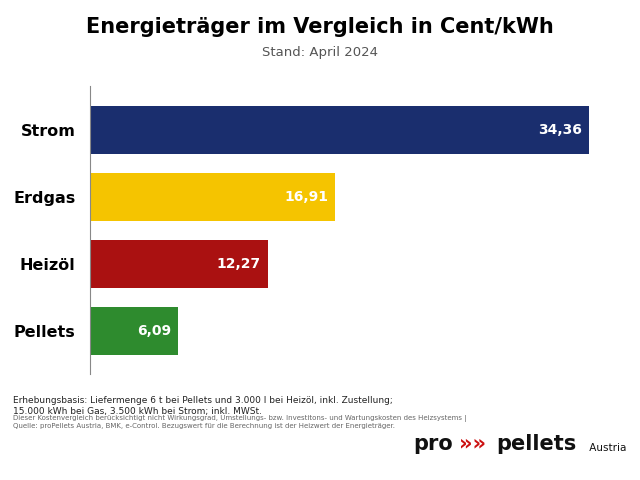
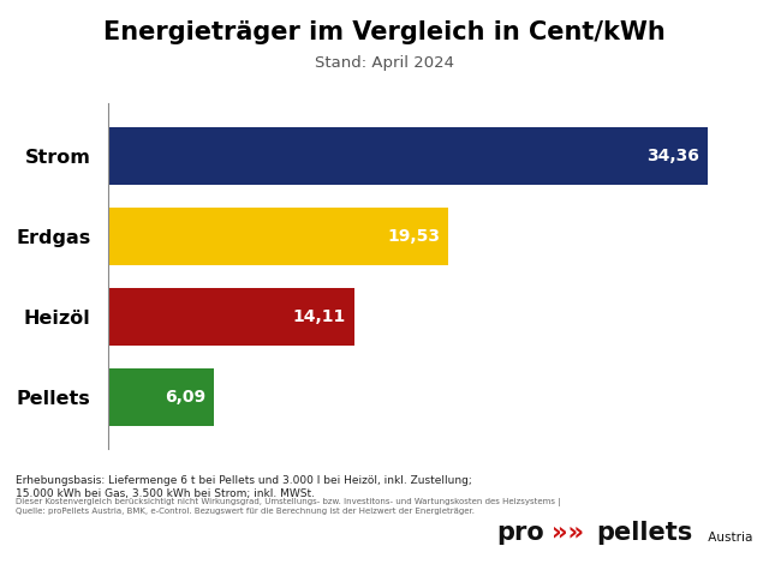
Erdgas: 16,91 -> 19,53
Heizöl: 12,27 -> 14,11
